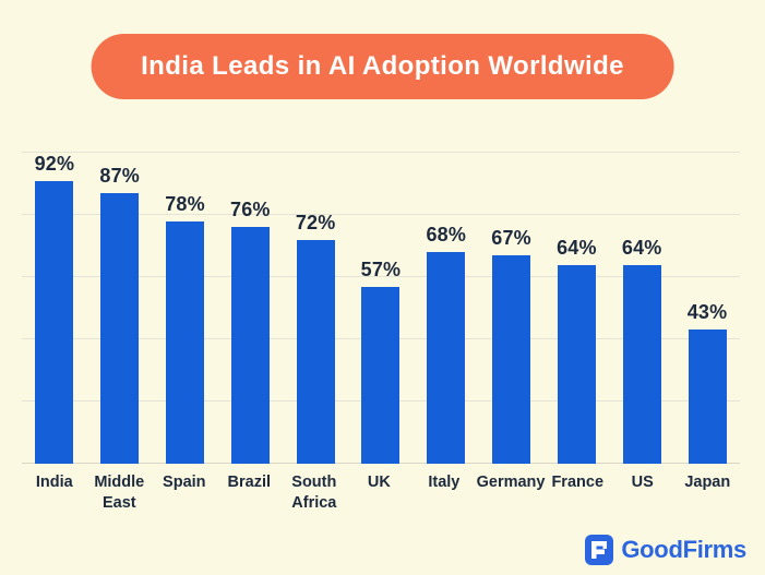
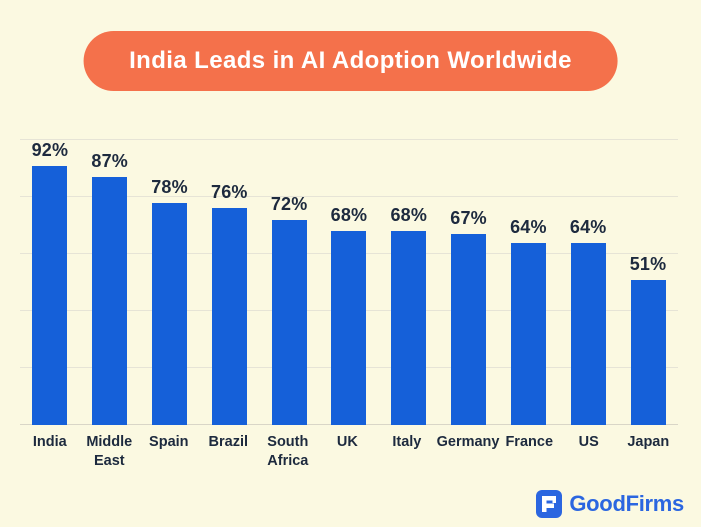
UK: 57% -> 68%
Japan: 43% -> 51%
